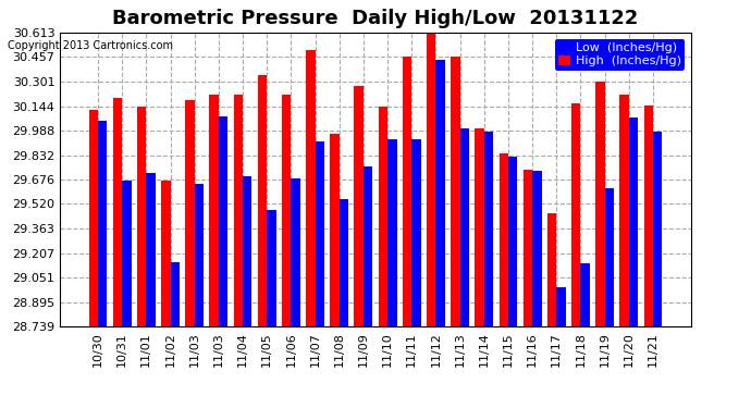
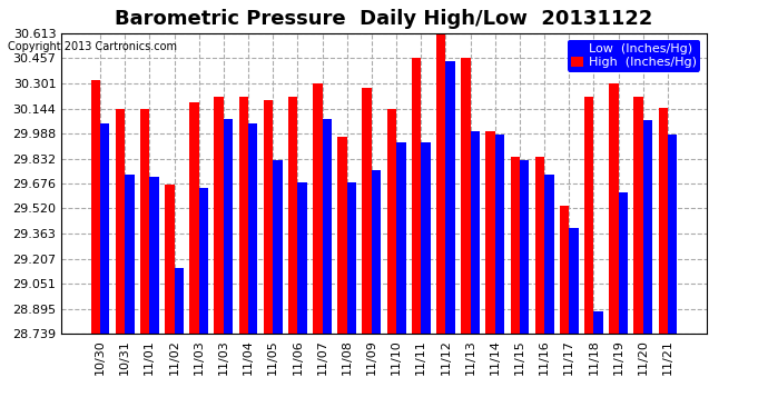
High (Inches/Hg)/10/30: 30.12 -> 30.32
High (Inches/Hg)/10/31: 30.20 -> 30.14
Low (Inches/Hg)/10/31: 29.67 -> 29.73
Low (Inches/Hg)/11/04: 29.70 -> 30.05
High (Inches/Hg)/11/05: 30.34 -> 30.20
Low (Inches/Hg)/11/05: 29.48 -> 29.82
High (Inches/Hg)/11/07: 30.50 -> 30.30
Low (Inches/Hg)/11/07: 29.92 -> 30.08
Low (Inches/Hg)/11/08: 29.55 -> 29.68
High (Inches/Hg)/11/16: 29.74 -> 29.84
High (Inches/Hg)/11/17: 29.46 -> 29.54
Low (Inches/Hg)/11/17: 28.99 -> 29.40
High (Inches/Hg)/11/18: 30.16 -> 30.22
Low (Inches/Hg)/11/18: 29.14 -> 28.88
